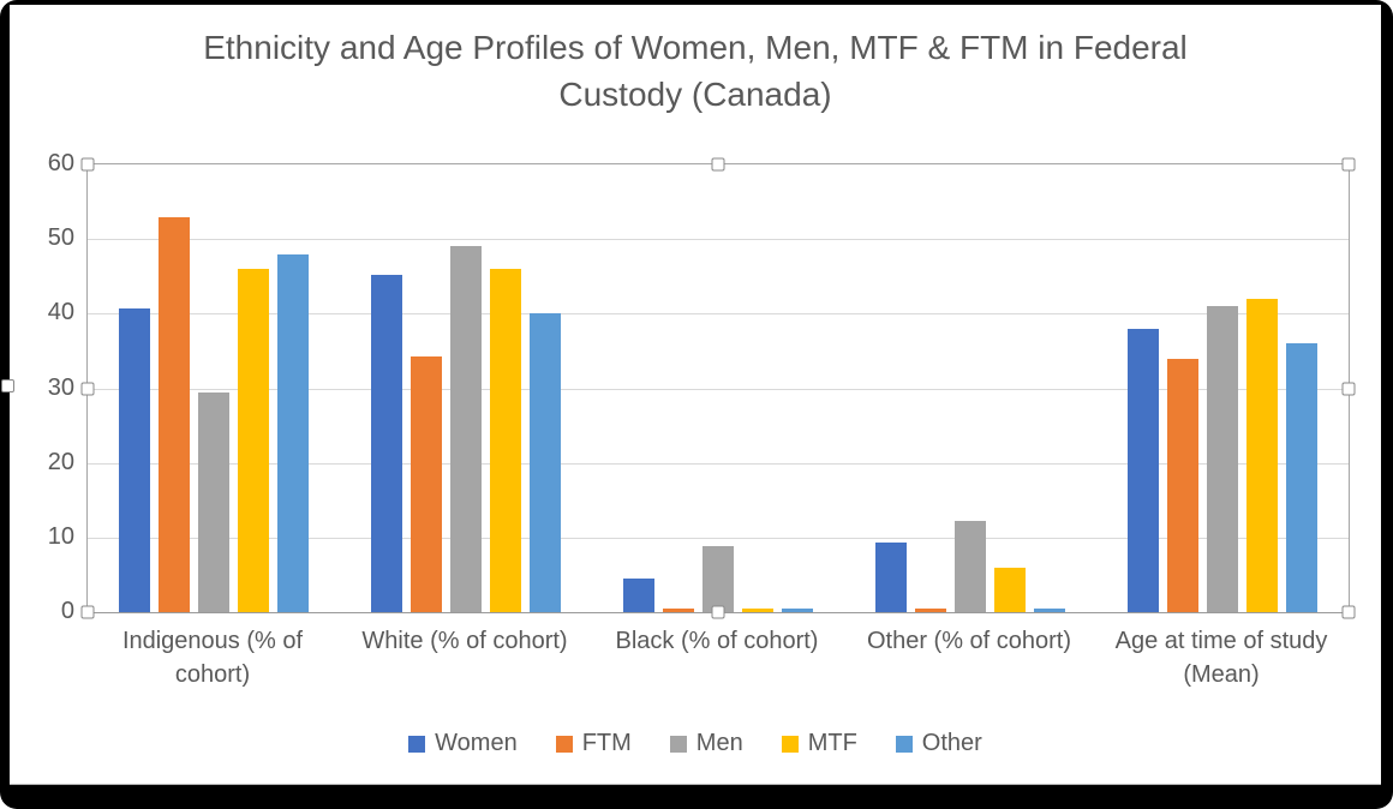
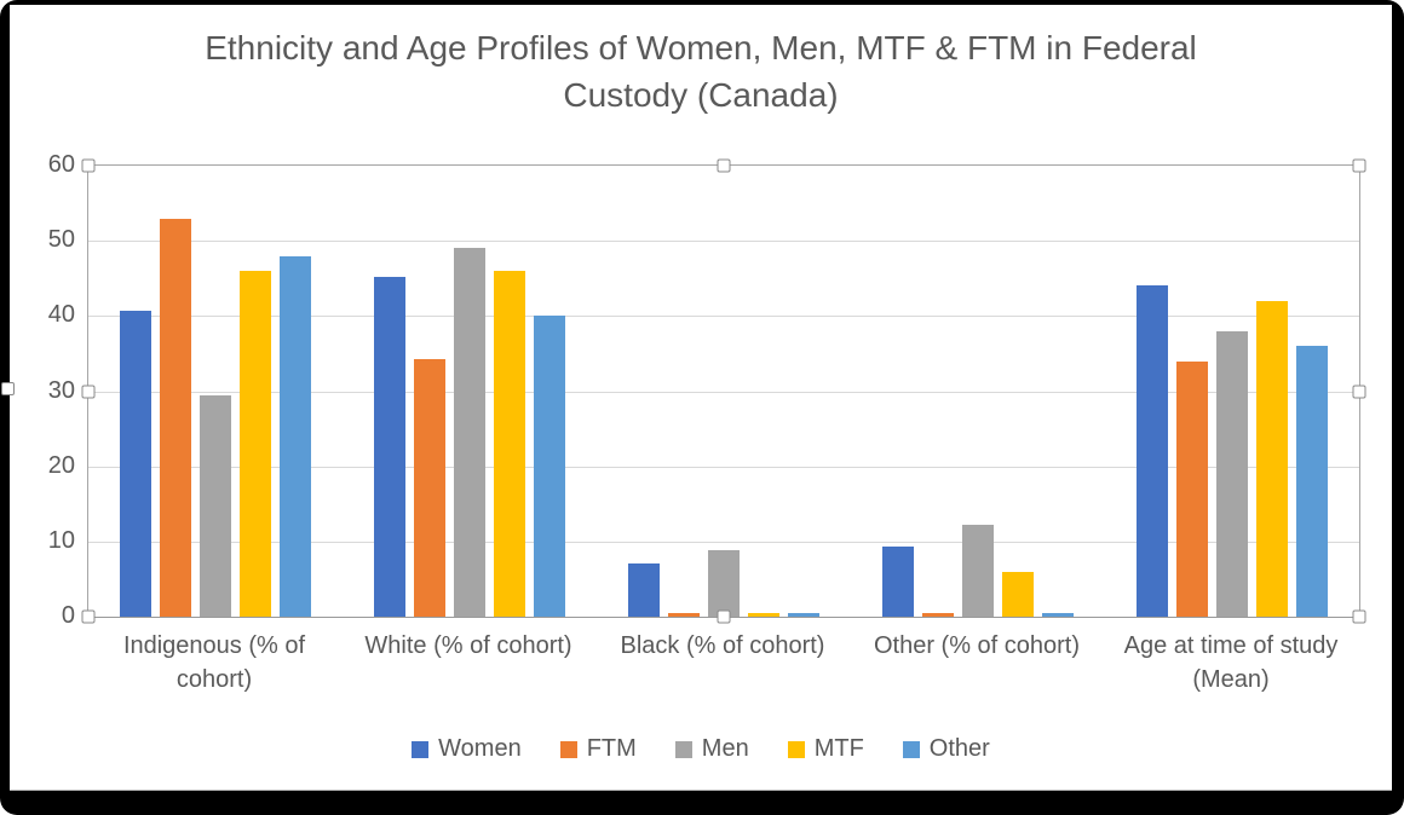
Women/Black (% of cohort): 4 -> 7
Women/Age at time of study (Mean): 38 -> 44
Men/Age at time of study (Mean): 41 -> 38
